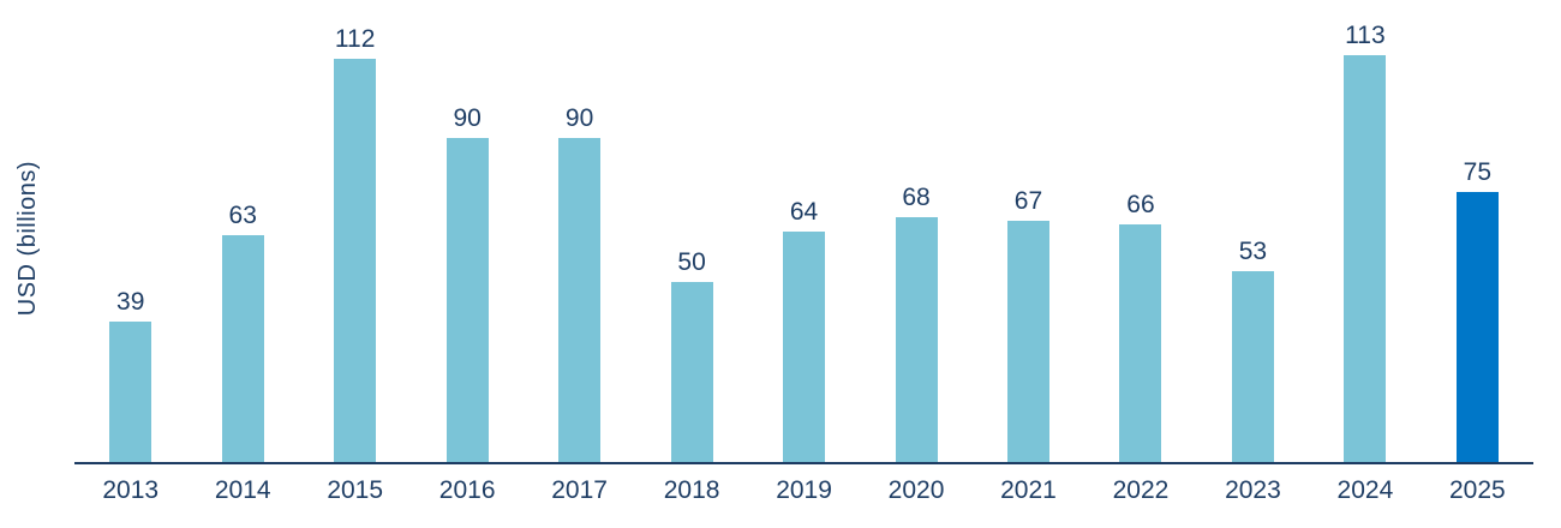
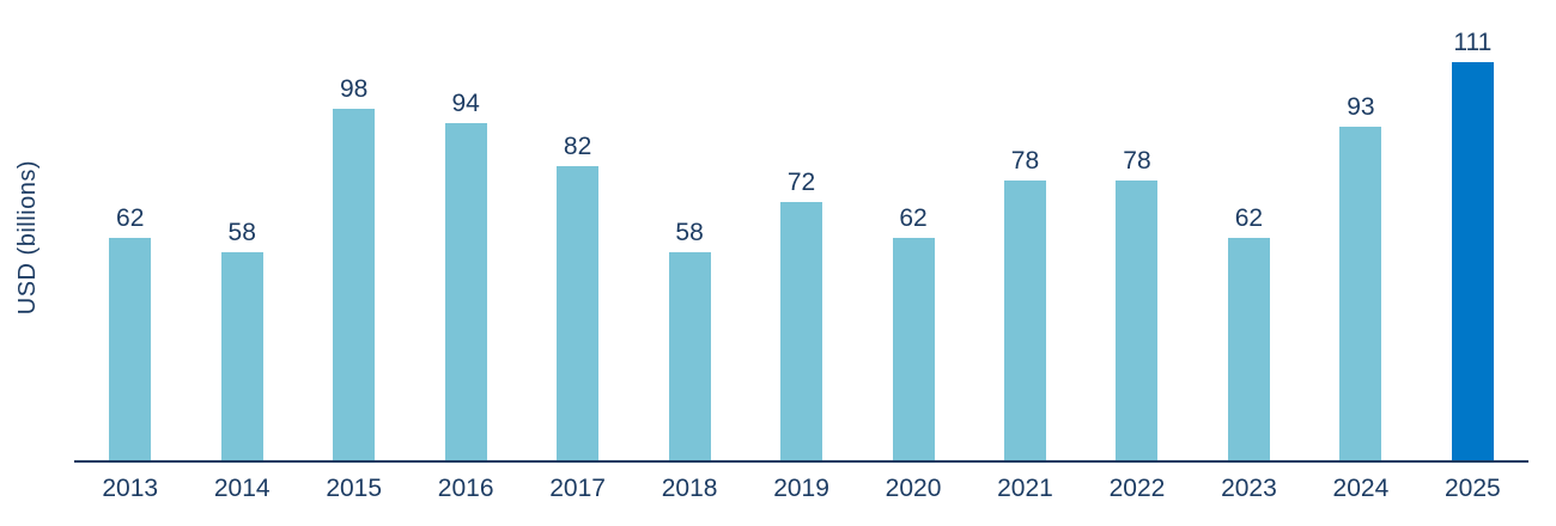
2013: 39 -> 62
2014: 63 -> 58
2015: 112 -> 98
2016: 90 -> 94
2017: 90 -> 82
2018: 50 -> 58
2019: 64 -> 72
2020: 68 -> 62
2021: 67 -> 78
2022: 66 -> 78
2023: 53 -> 62
2024: 113 -> 93
2025: 75 -> 111
